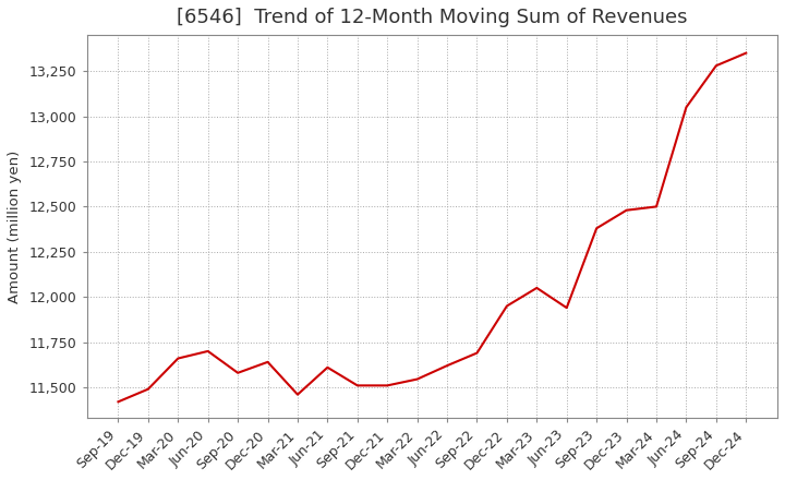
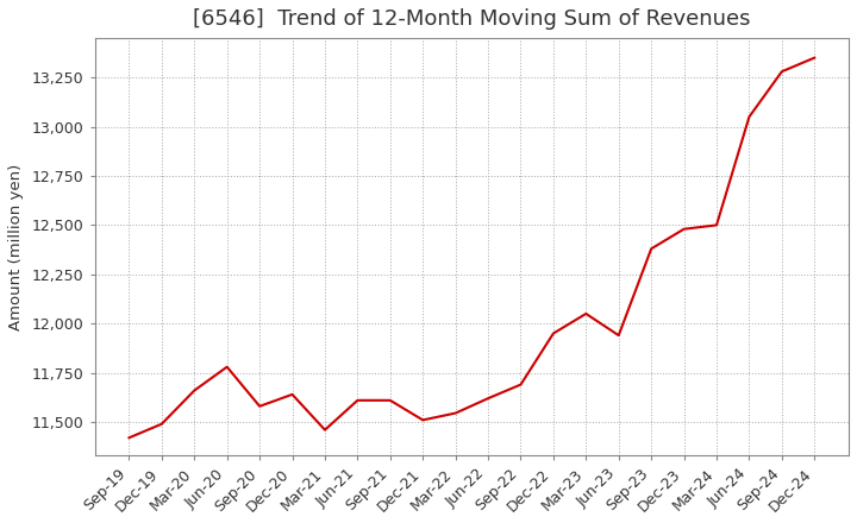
Jun-20: 11,700 -> 11,780
Sep-21: 11,510 -> 11,610
